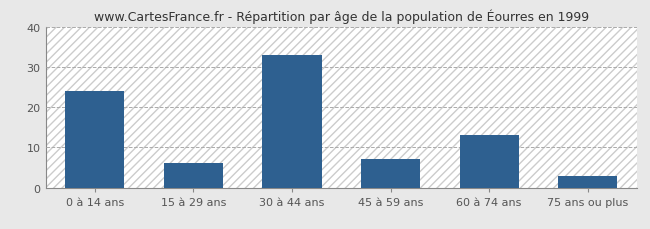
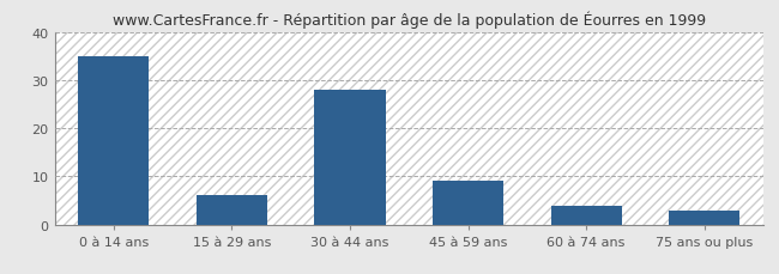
0 à 14 ans: 24 -> 35
30 à 44 ans: 33 -> 28
45 à 59 ans: 7 -> 9
60 à 74 ans: 13 -> 4
